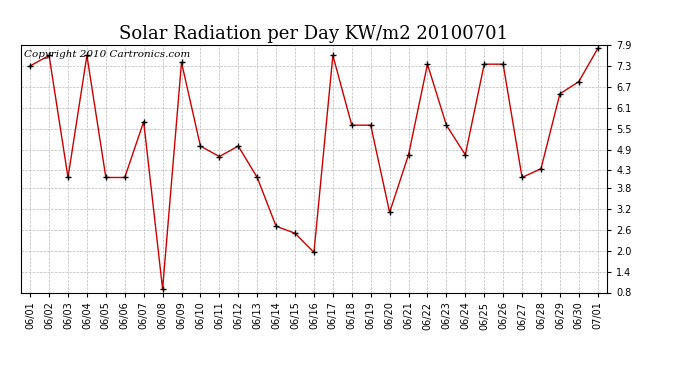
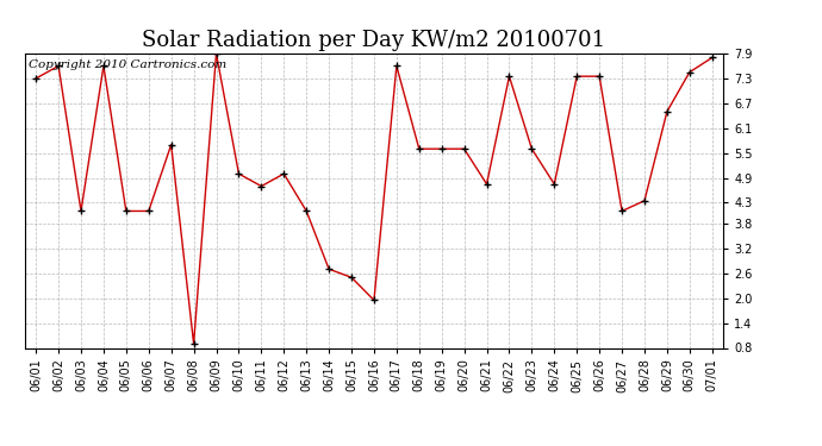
06/09: 7.40 -> 7.90
06/20: 3.10 -> 5.60
06/30: 6.85 -> 7.45
